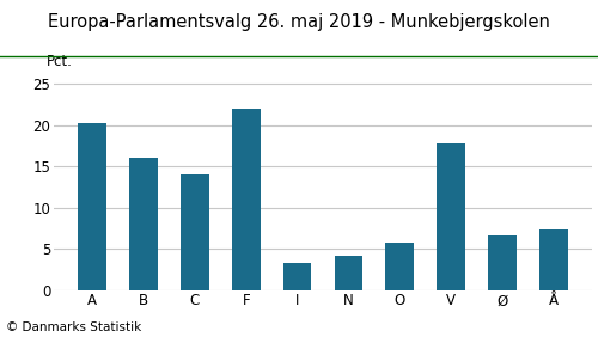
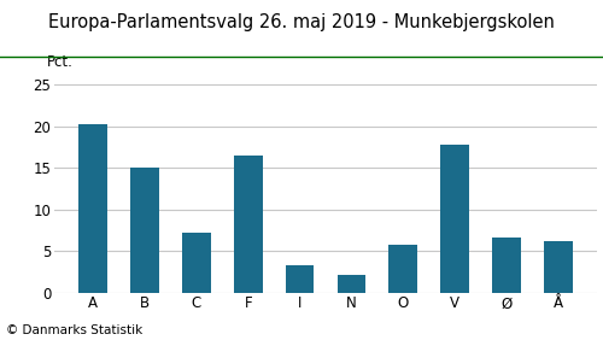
B: 16.0 -> 15.0
C: 14.0 -> 7.2
F: 22.0 -> 16.4
N: 4.2 -> 2.1
Å: 7.4 -> 6.1
